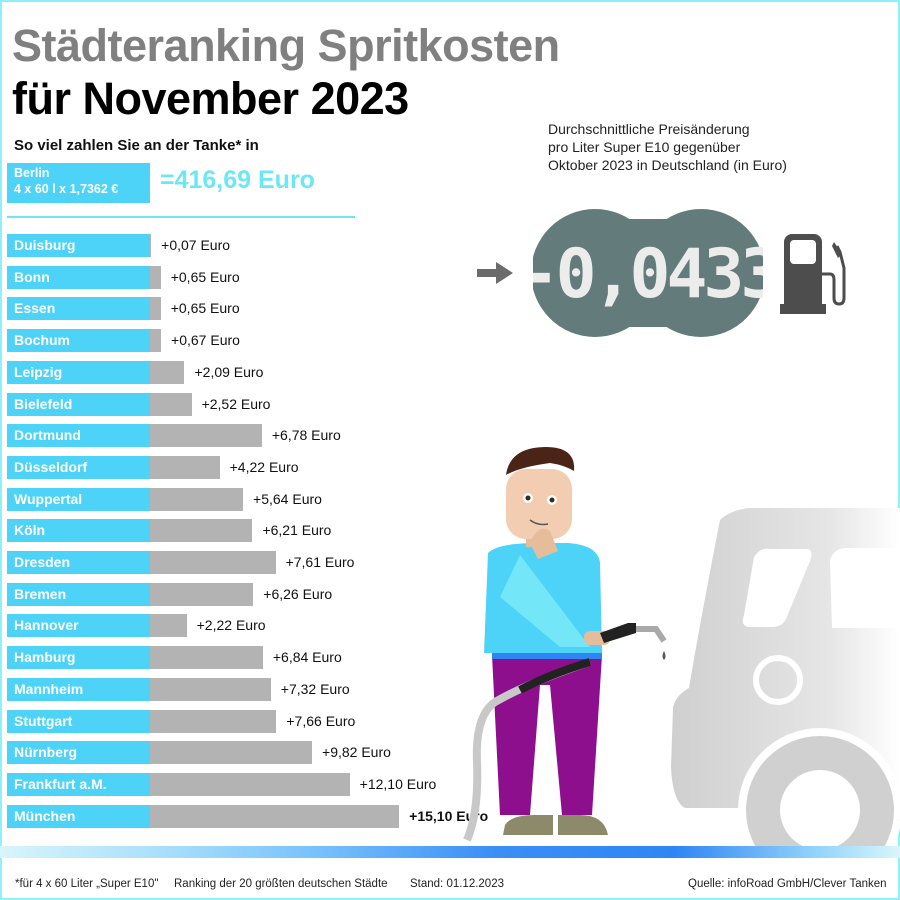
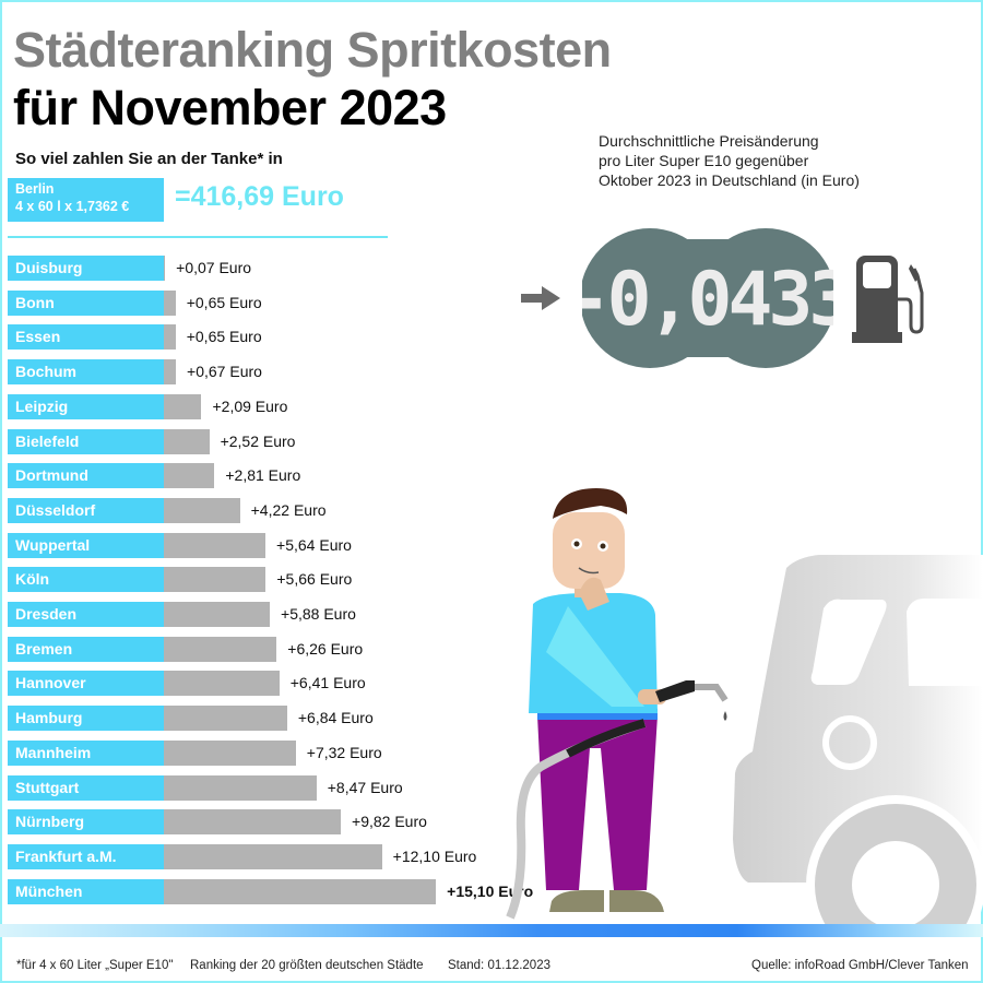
Dortmund: +6,78 -> +2,81
Köln: +6,21 -> +5,66
Dresden: +7,61 -> +5,88
Hannover: +2,22 -> +6,41
Stuttgart: +7,66 -> +8,47
